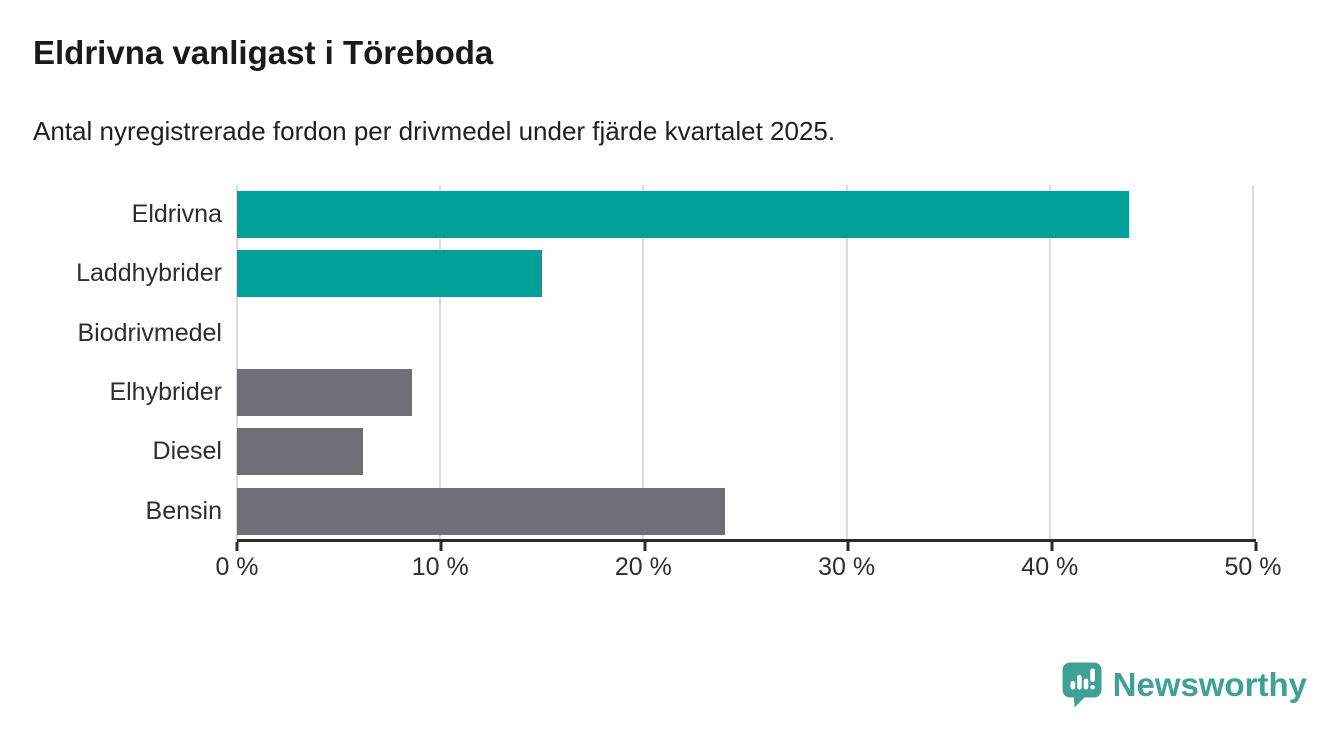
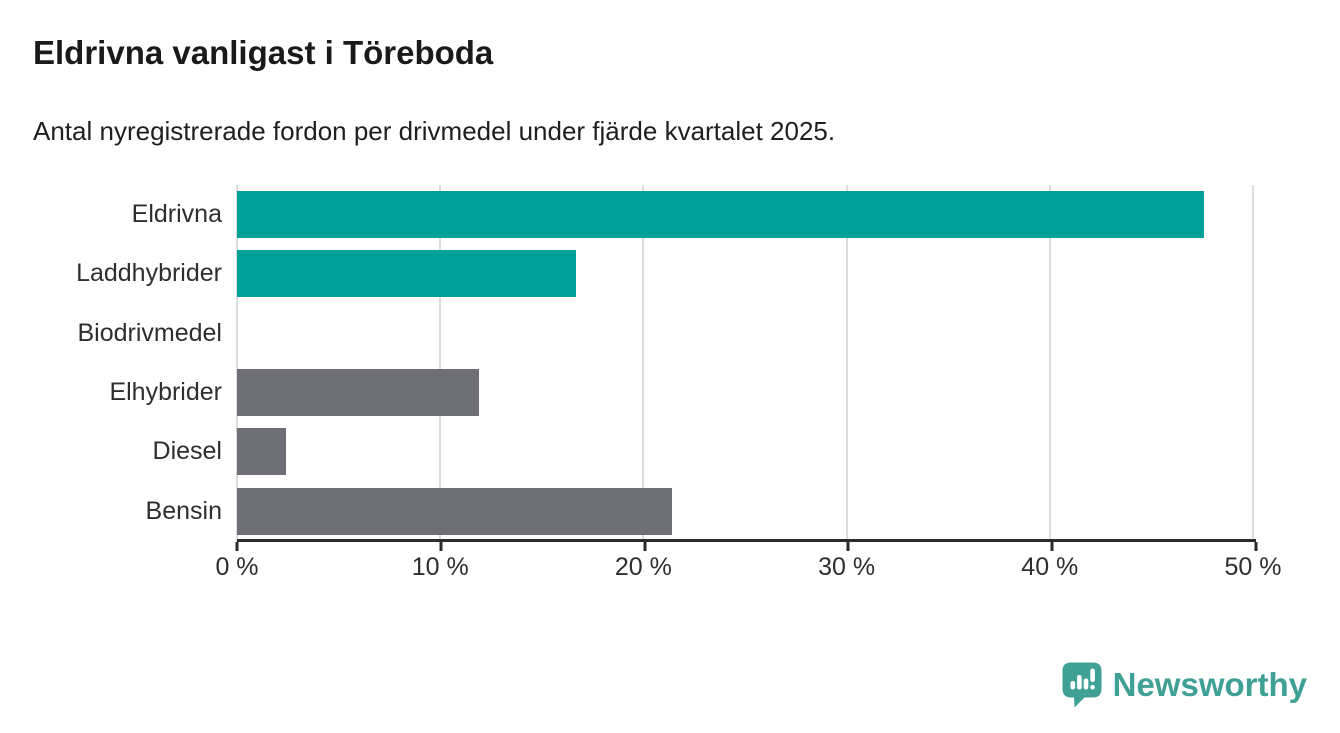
Eldrivna: 43.9% -> 47.6%
Laddhybrider: 15.0% -> 16.7%
Elhybrider: 8.6% -> 11.9%
Diesel: 6.2% -> 2.4%
Bensin: 24.0% -> 21.4%
